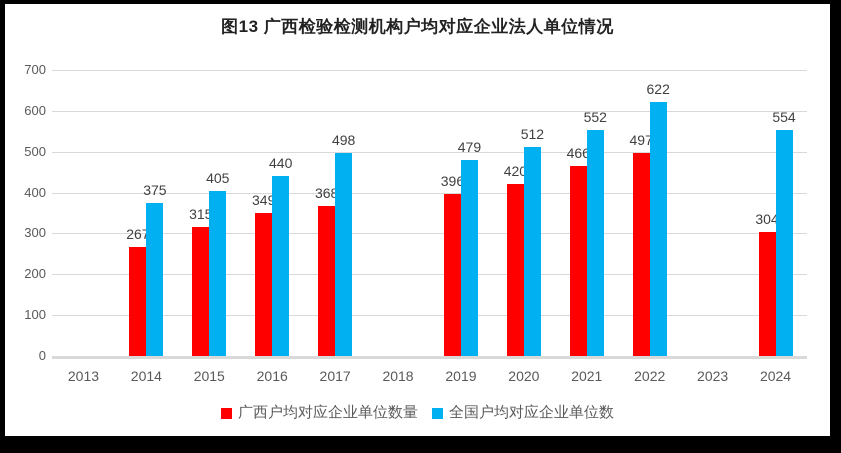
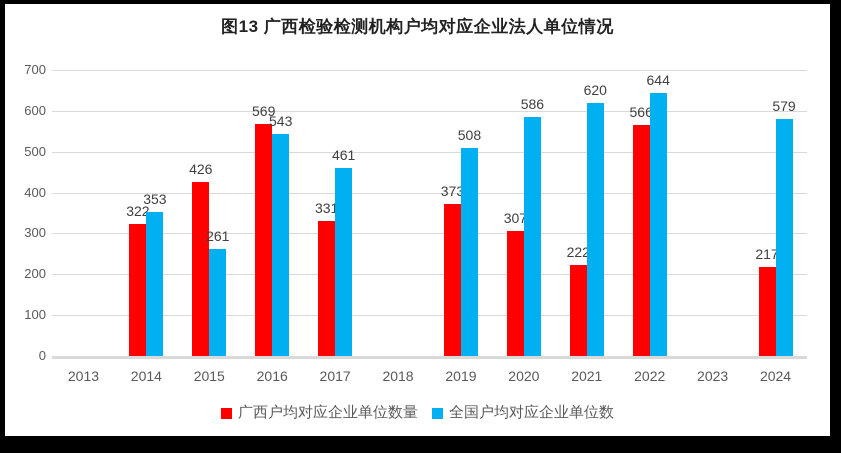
广西户均对应企业单位数量/2014: 267 -> 322
全国户均对应企业单位数/2014: 375 -> 353
广西户均对应企业单位数量/2015: 315 -> 426
全国户均对应企业单位数/2015: 405 -> 261
广西户均对应企业单位数量/2016: 349 -> 569
全国户均对应企业单位数/2016: 440 -> 543
广西户均对应企业单位数量/2017: 368 -> 331
全国户均对应企业单位数/2017: 498 -> 461
广西户均对应企业单位数量/2019: 396 -> 373
全国户均对应企业单位数/2019: 479 -> 508
广西户均对应企业单位数量/2020: 420 -> 307
全国户均对应企业单位数/2020: 512 -> 586
广西户均对应企业单位数量/2021: 466 -> 222
全国户均对应企业单位数/2021: 552 -> 620
广西户均对应企业单位数量/2022: 497 -> 566
全国户均对应企业单位数/2022: 622 -> 644
广西户均对应企业单位数量/2024: 304 -> 217
全国户均对应企业单位数/2024: 554 -> 579
